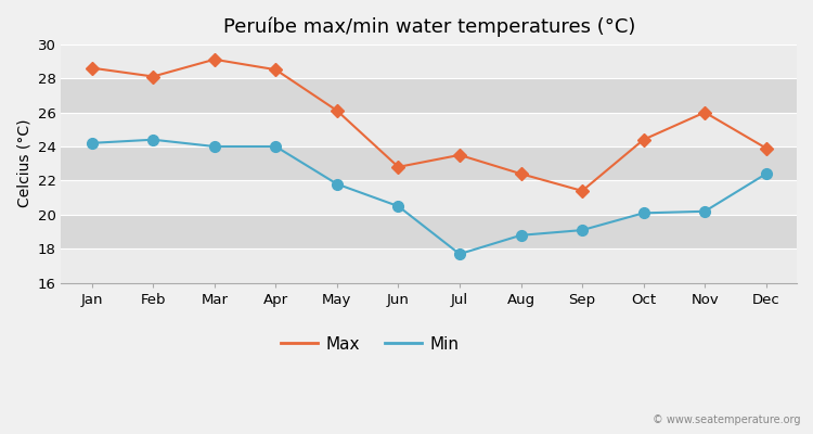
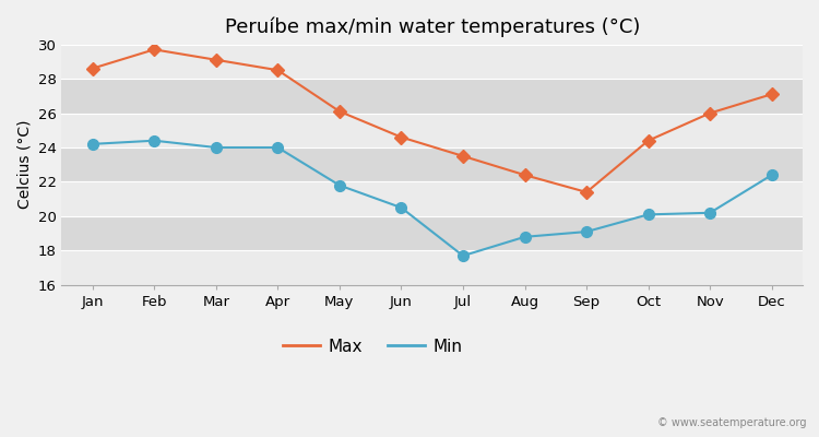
Max/Feb: 28.1 -> 29.7
Max/Jun: 22.8 -> 24.6
Max/Dec: 23.9 -> 27.1
